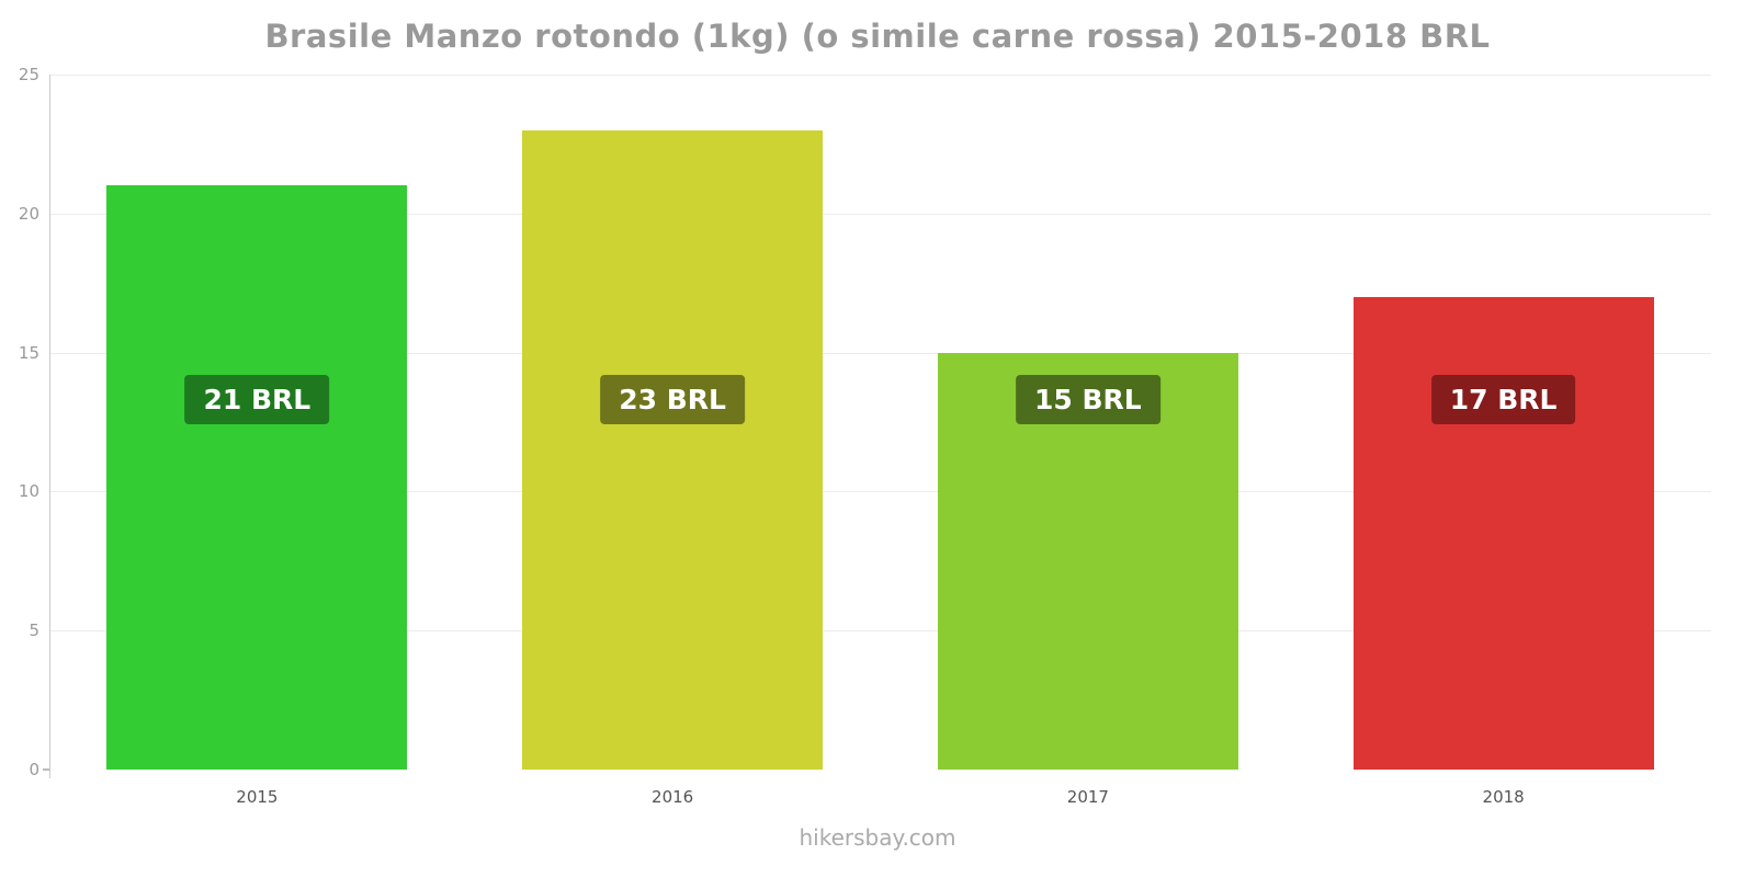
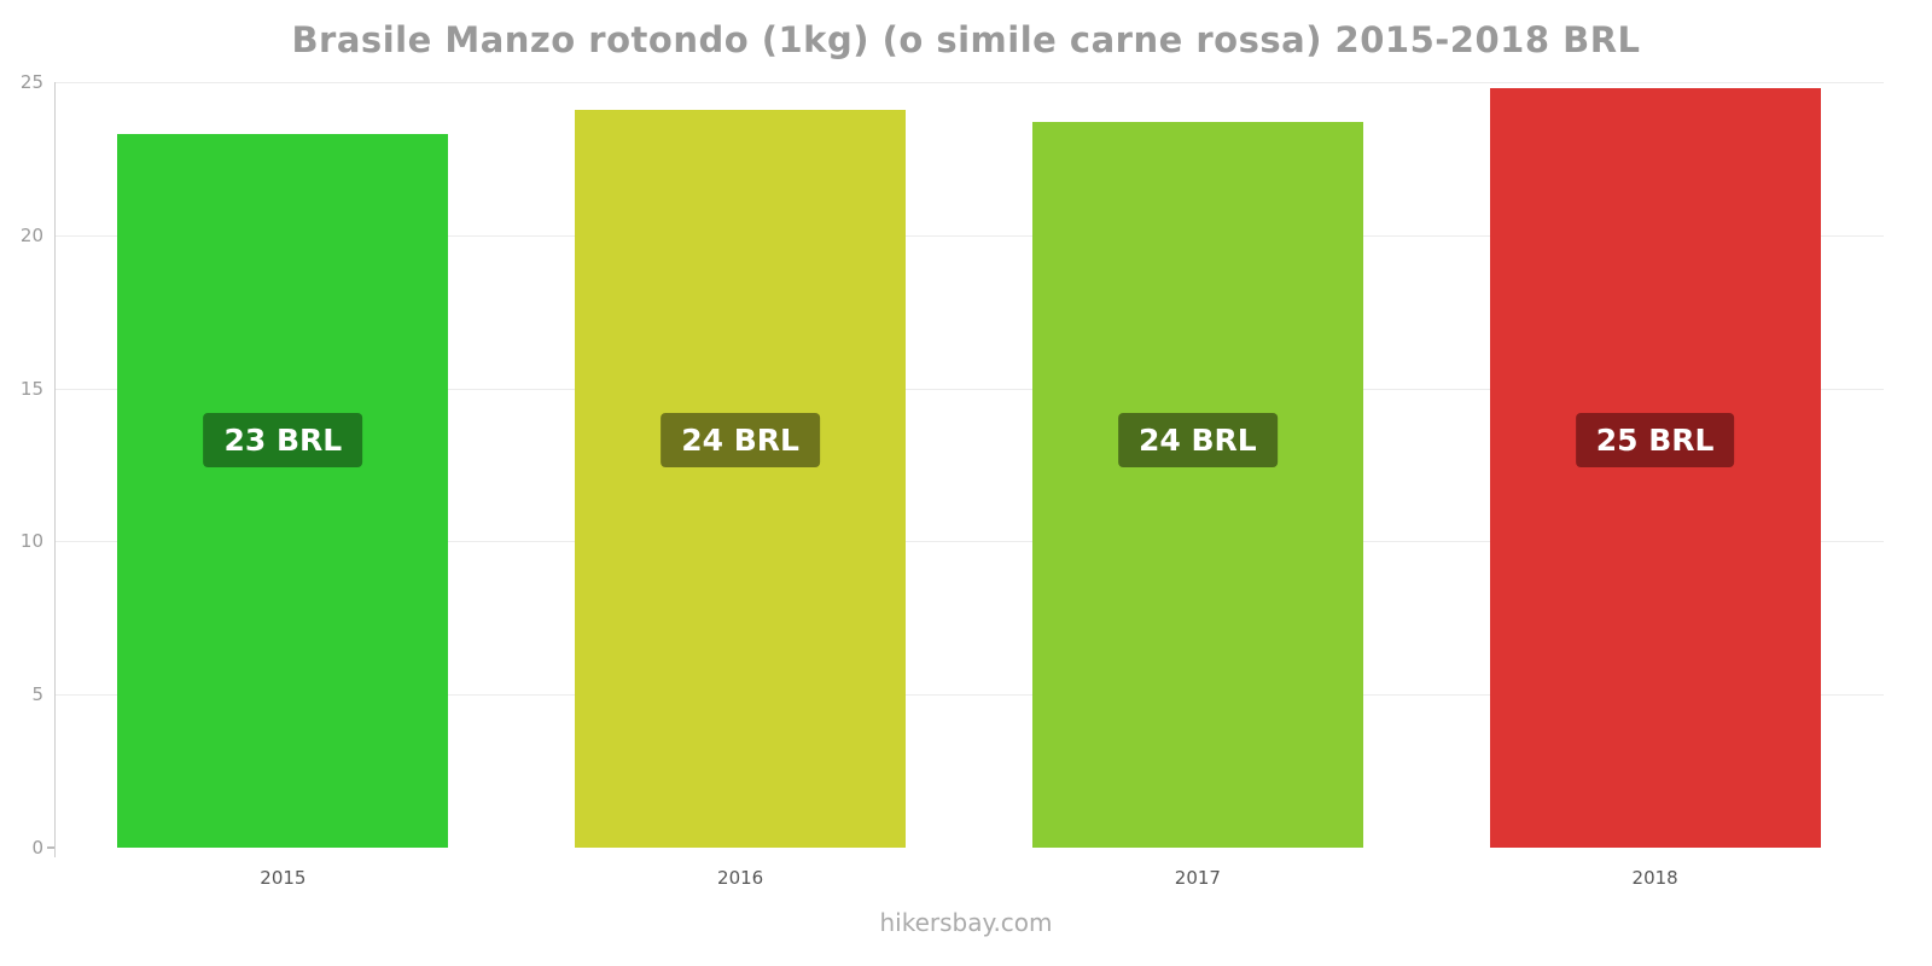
2015: 21 -> 23
2016: 23 -> 24
2017: 15 -> 24
2018: 17 -> 25
